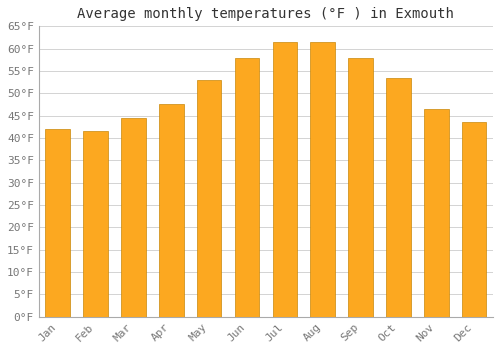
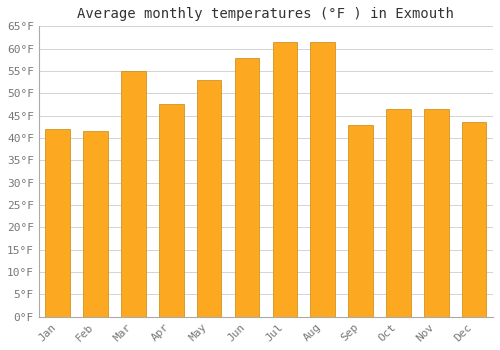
Mar: 44.5°F -> 55.0°F
Sep: 58.0°F -> 43.0°F
Oct: 53.5°F -> 46.5°F
